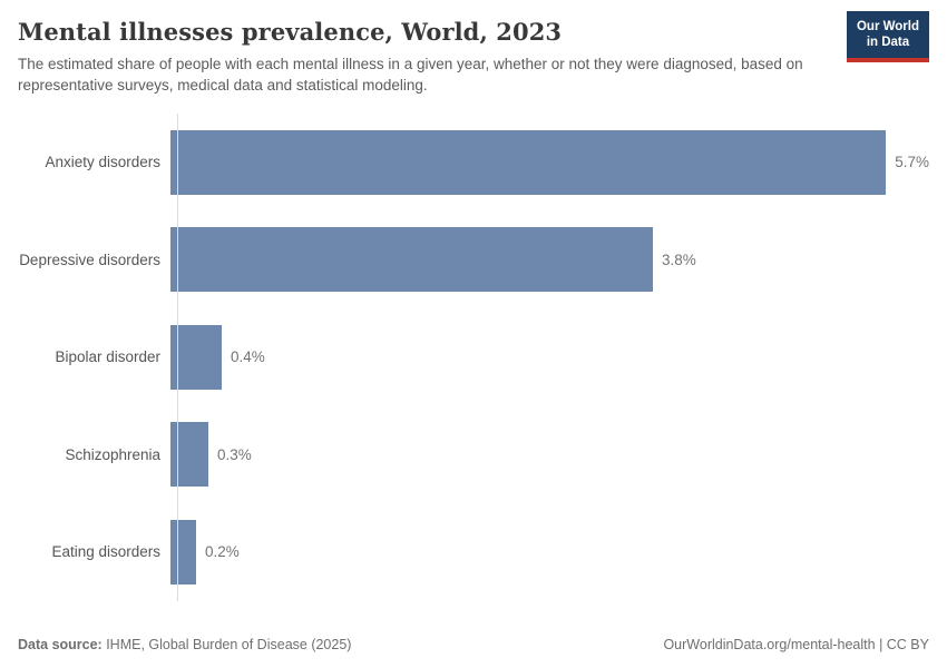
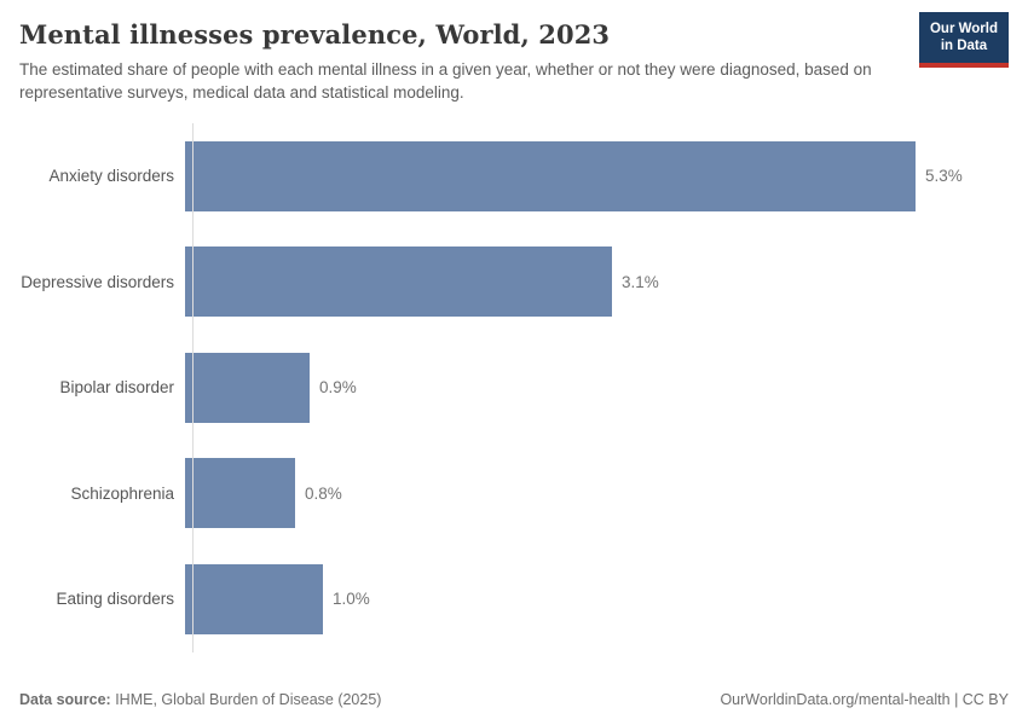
Anxiety disorders: 5.7% -> 5.3%
Depressive disorders: 3.8% -> 3.1%
Bipolar disorder: 0.4% -> 0.9%
Schizophrenia: 0.3% -> 0.8%
Eating disorders: 0.2% -> 1.0%
